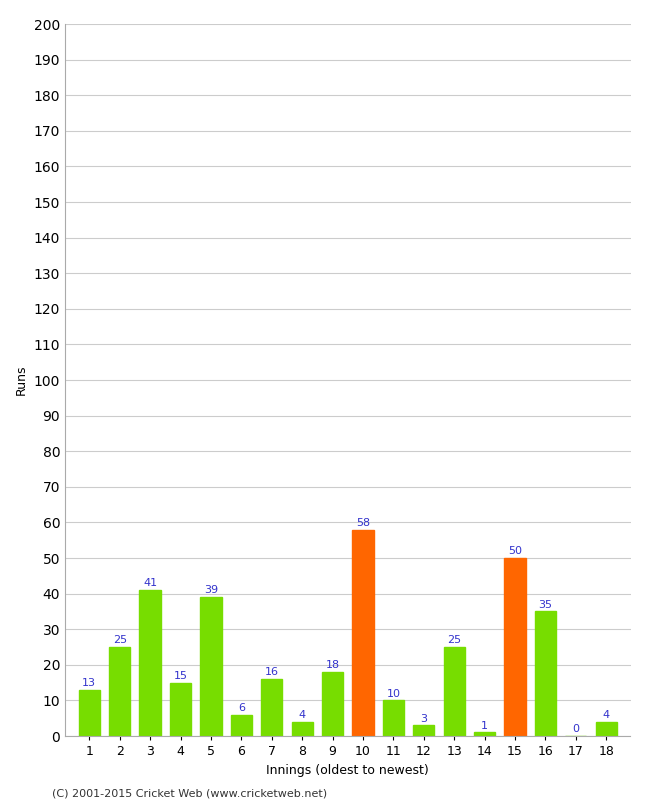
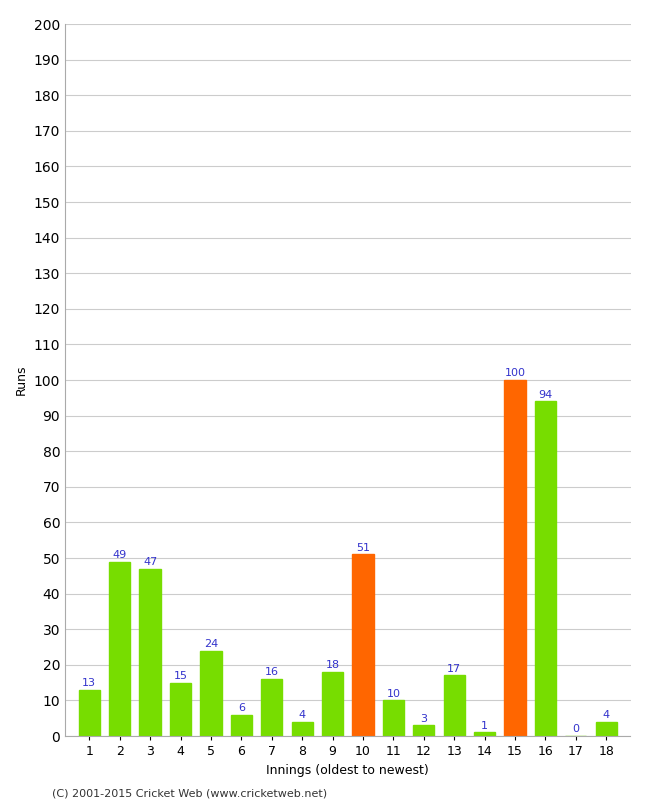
2: 25 -> 49
3: 41 -> 47
5: 39 -> 24
10: 58 -> 51
13: 25 -> 17
15: 50 -> 100
16: 35 -> 94
